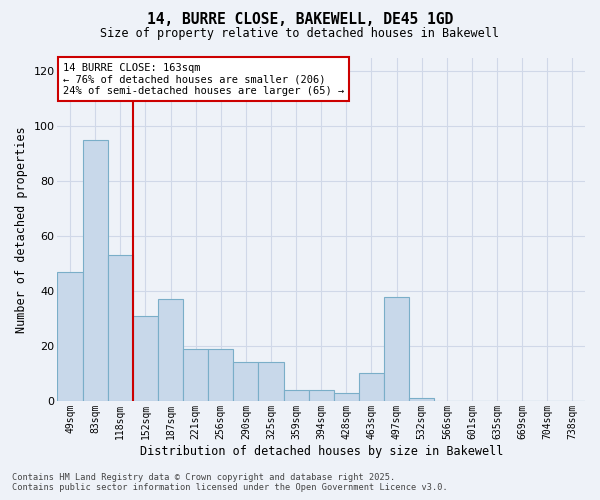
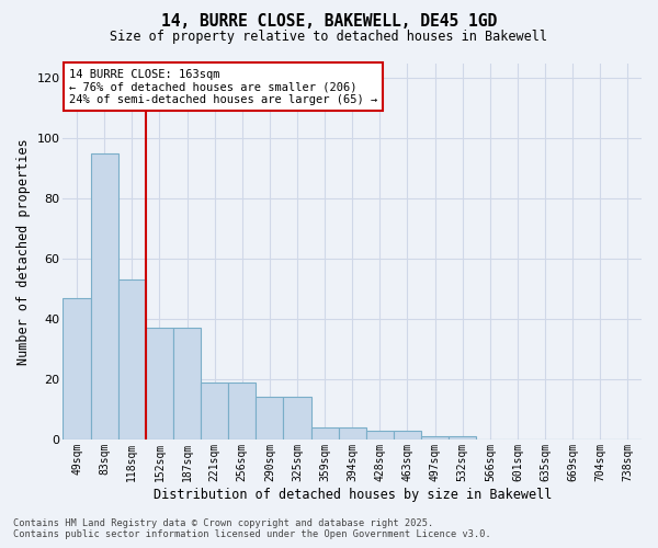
152sqm: 31 -> 37
463sqm: 10 -> 3
497sqm: 38 -> 1
